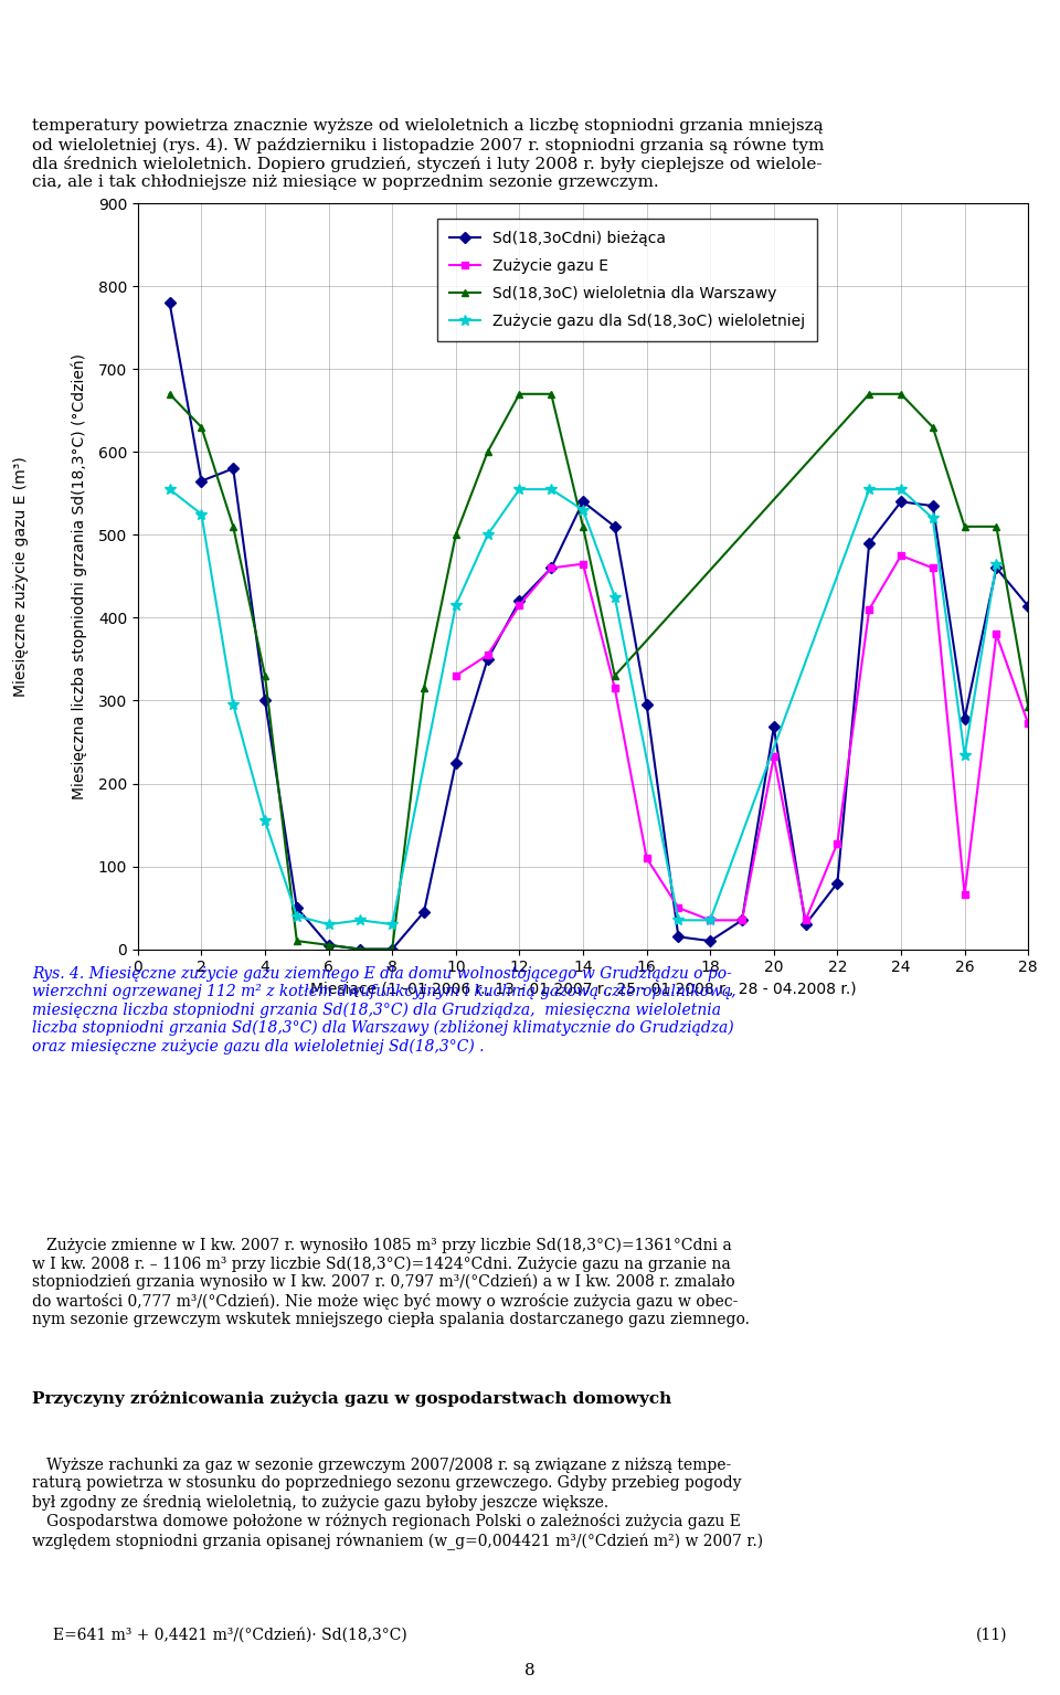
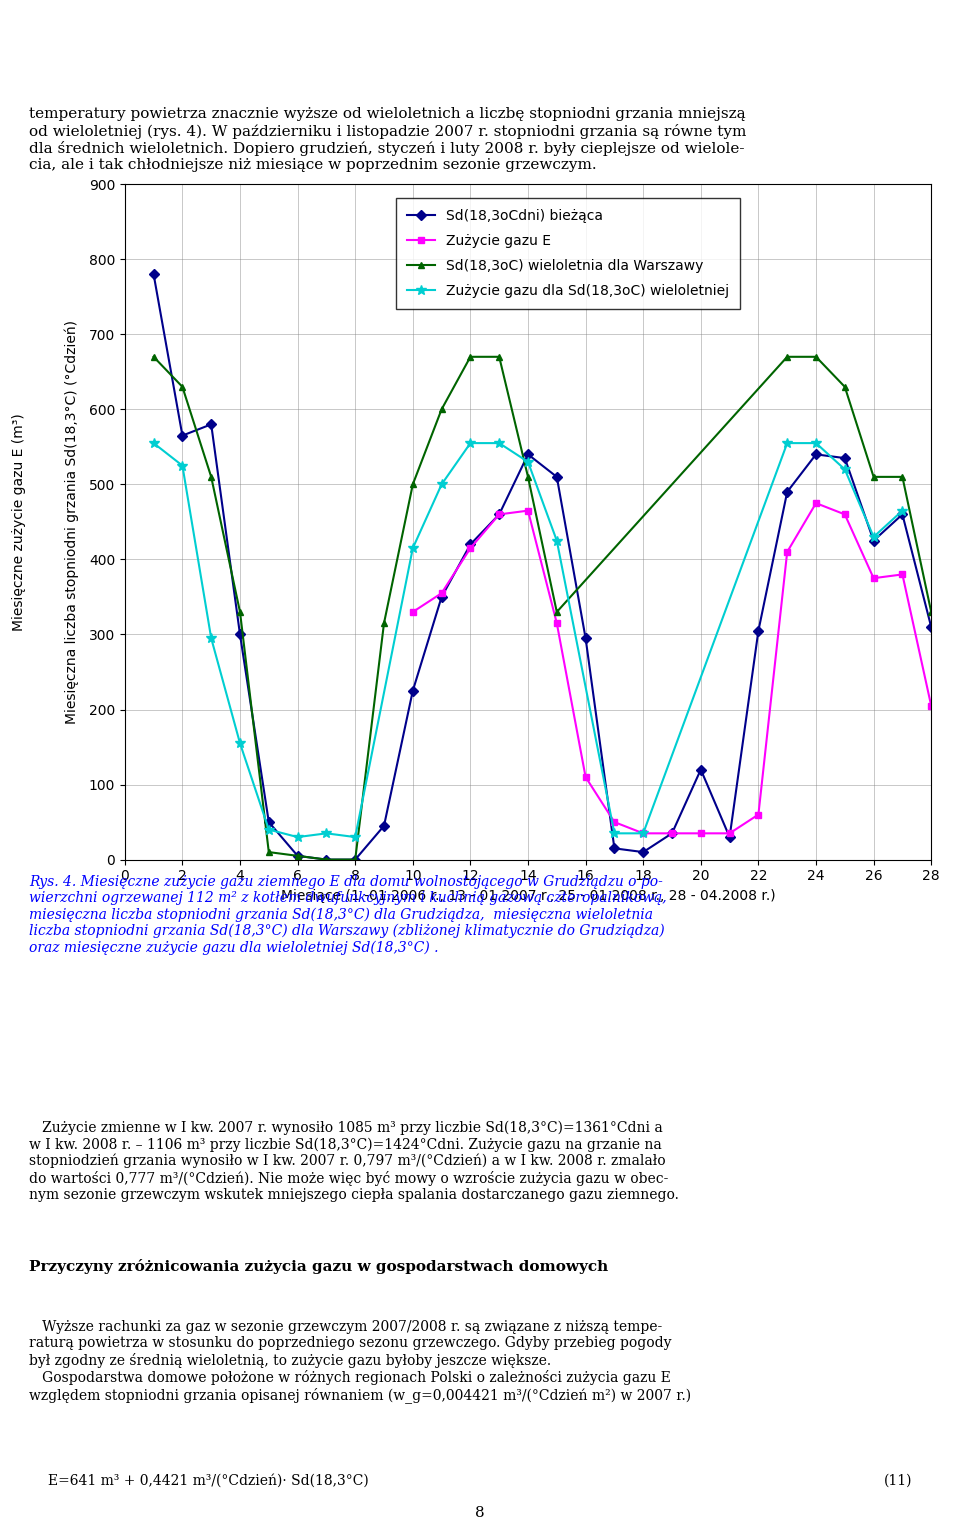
Sd(18,3oCdni) bieżąca/20: 268 -> 120
Zużycie gazu E/20: 232 -> 35
Sd(18,3oCdni) bieżąca/22: 80 -> 305
Zużycie gazu E/22: 128 -> 60
Sd(18,3oCdni) bieżąca/26: 278 -> 425
Zużycie gazu E/26: 66 -> 375
Zużycie gazu dla Sd(18,3oC) wieloletniej/26: 234 -> 430
Sd(18,3oCdni) bieżąca/28: 414 -> 310
Zużycie gazu E/28: 272 -> 205
Sd(18,3oC) wieloletnia dla Warszawy/28: 292 -> 330
